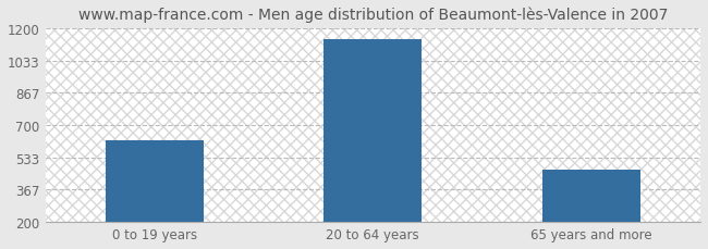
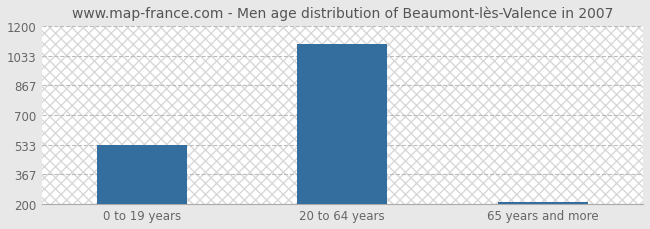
0 to 19 years: 620 -> 530
20 to 64 years: 1140 -> 1100
65 years and more: 470 -> 210
